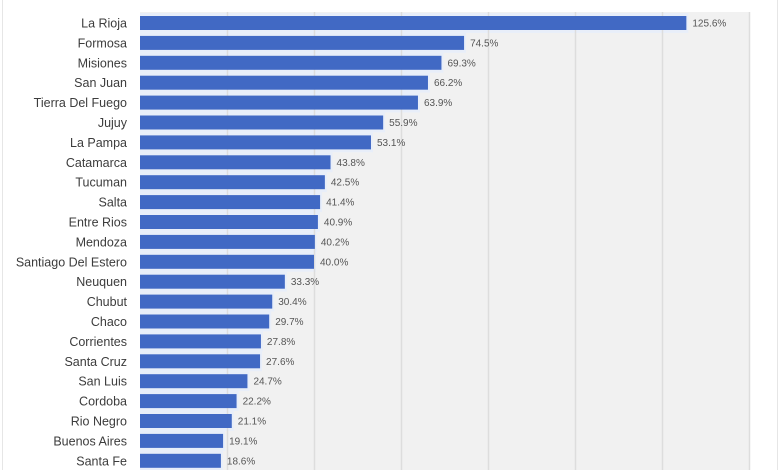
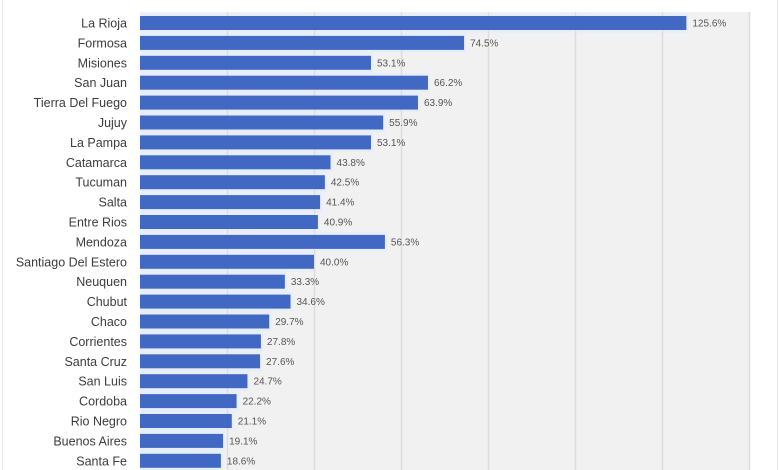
Misiones: 69.3% -> 53.1%
Mendoza: 40.2% -> 56.3%
Chubut: 30.4% -> 34.6%
